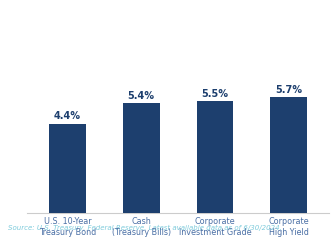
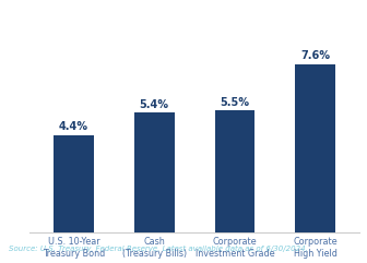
Corporate High Yield: 5.7% -> 7.6%
